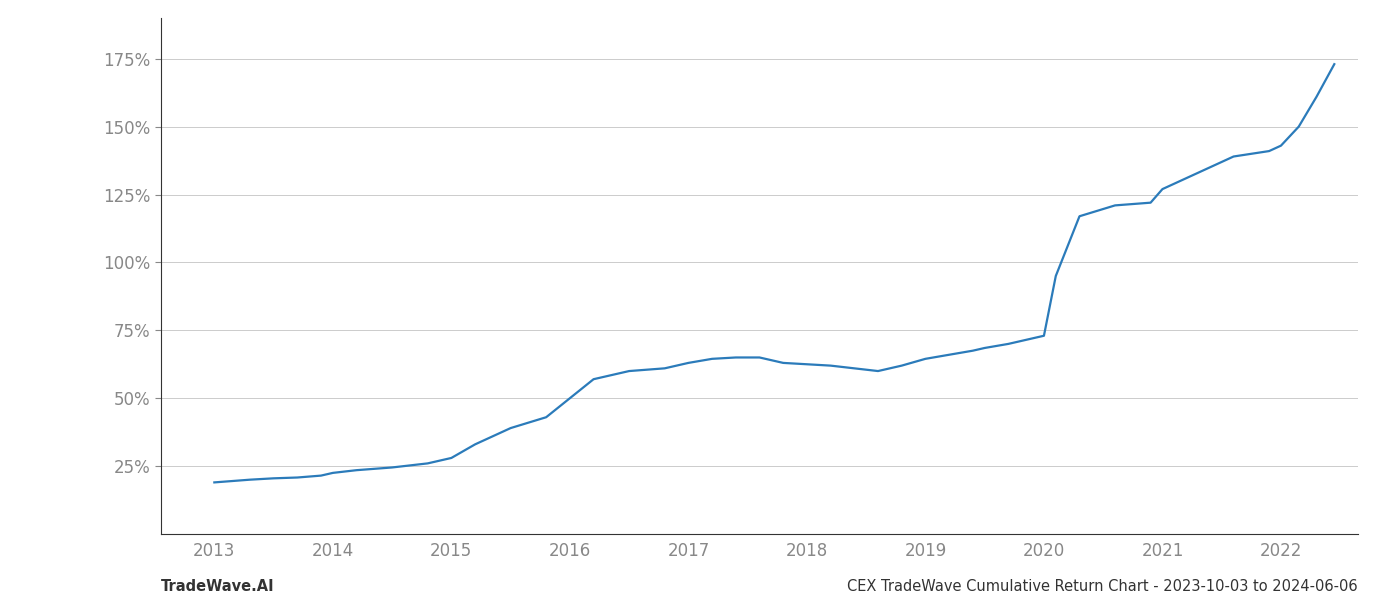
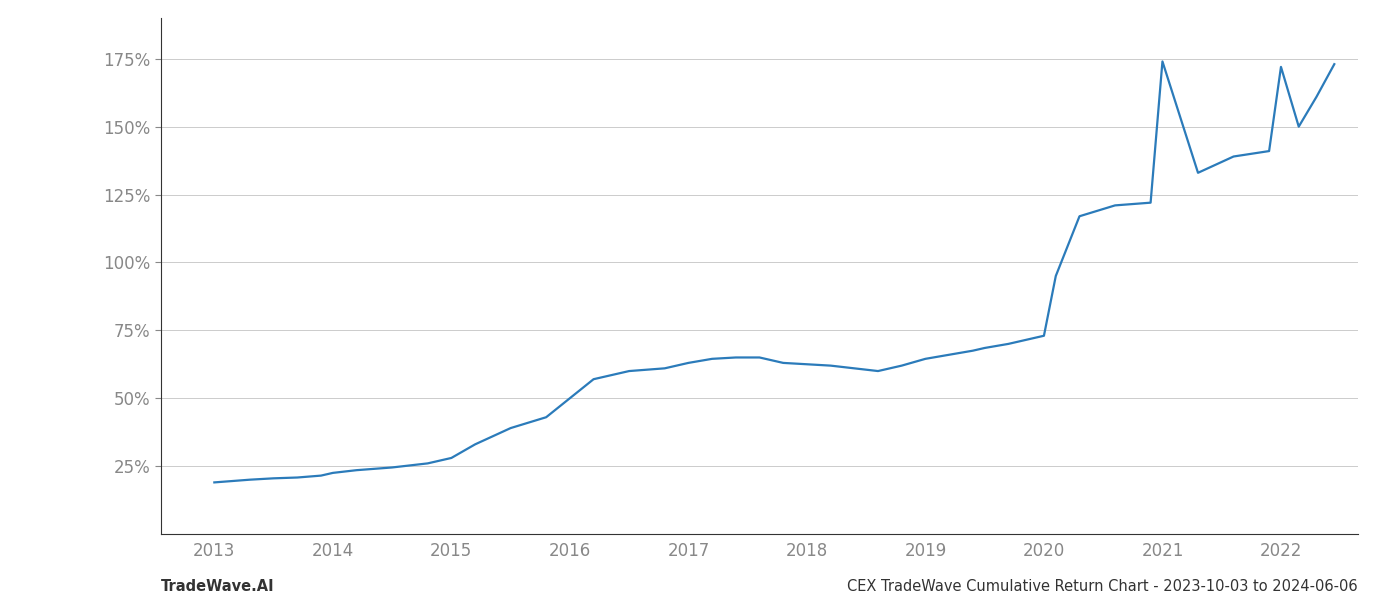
2021: 127.0% -> 174.0%
2022: 143.0% -> 172.0%
